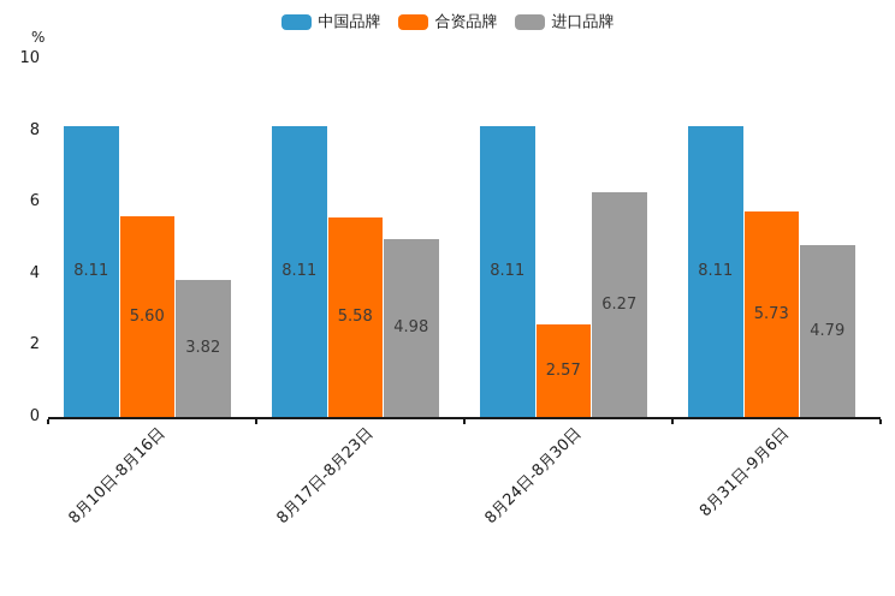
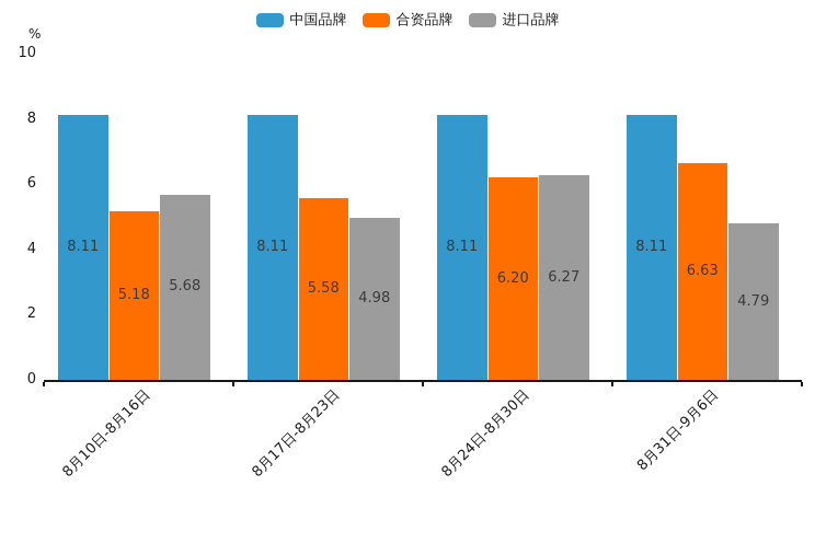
合资品牌/8月10日-8月16日: 5.60 -> 5.18
进口品牌/8月10日-8月16日: 3.82 -> 5.68
合资品牌/8月24日-8月30日: 2.57 -> 6.20
合资品牌/8月31日-9月6日: 5.73 -> 6.63
